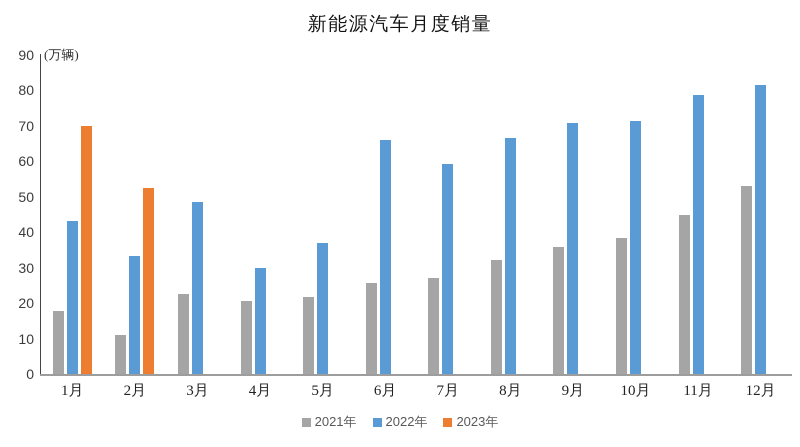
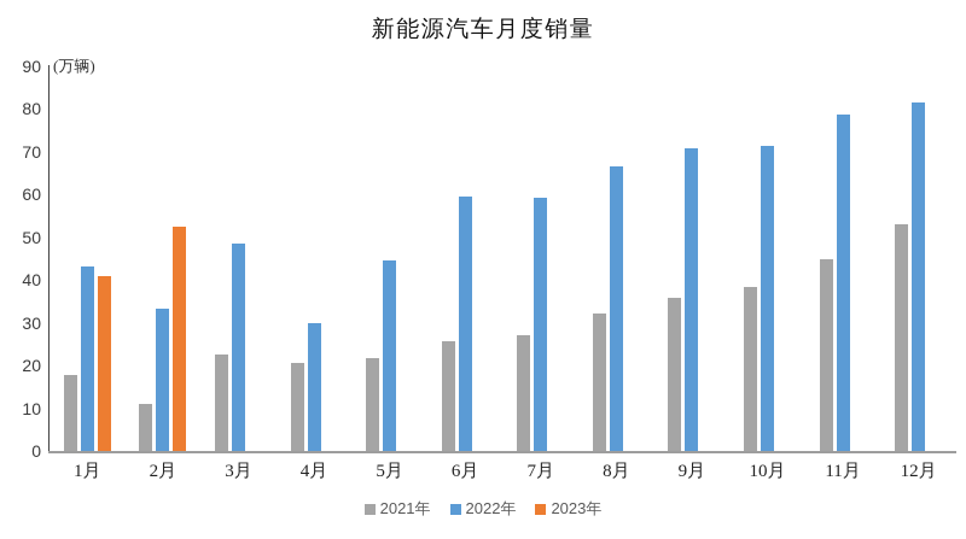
2023年/1月: 70 -> 41
2022年/5月: 37 -> 45
2022年/6月: 66 -> 60
